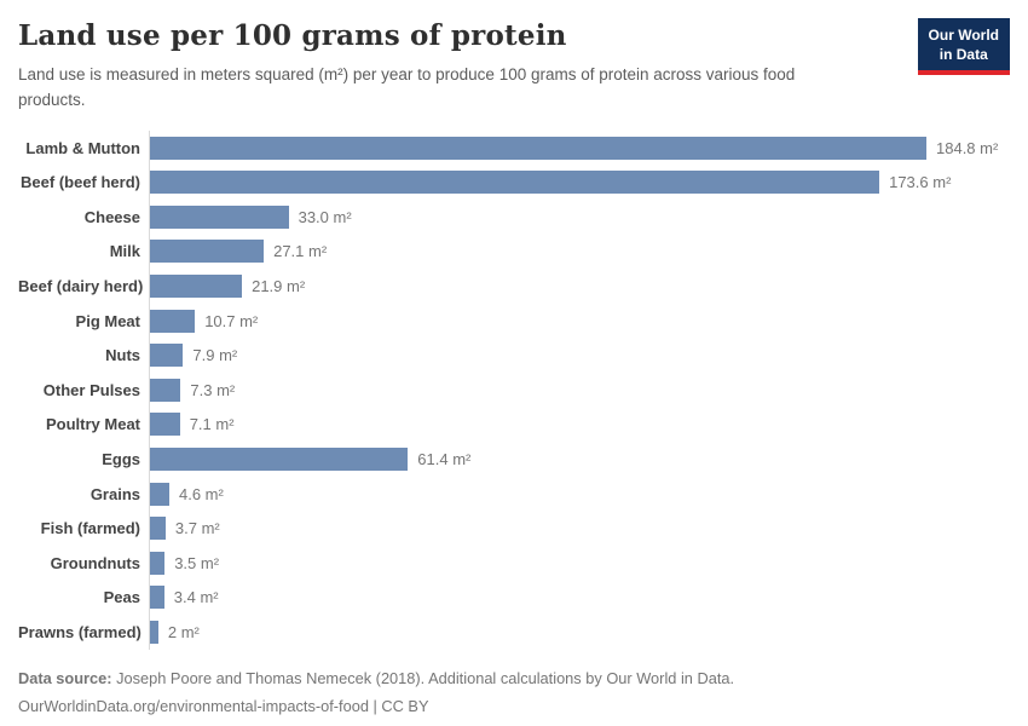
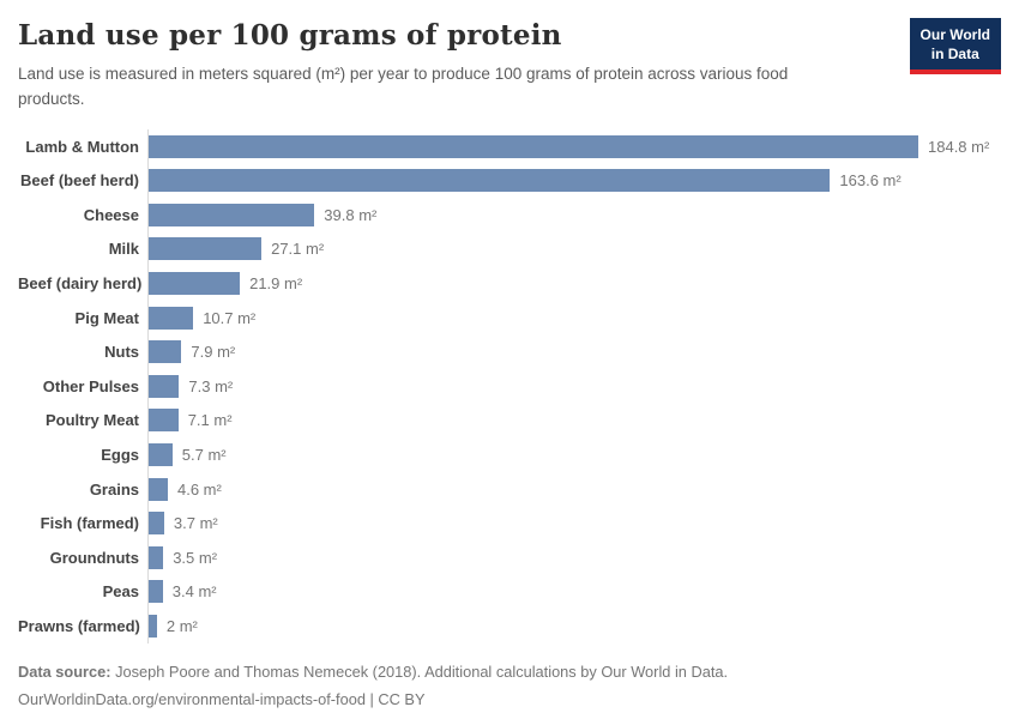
Beef (beef herd): 173.6 -> 163.6
Cheese: 33.0 -> 39.8
Eggs: 61.4 -> 5.7
